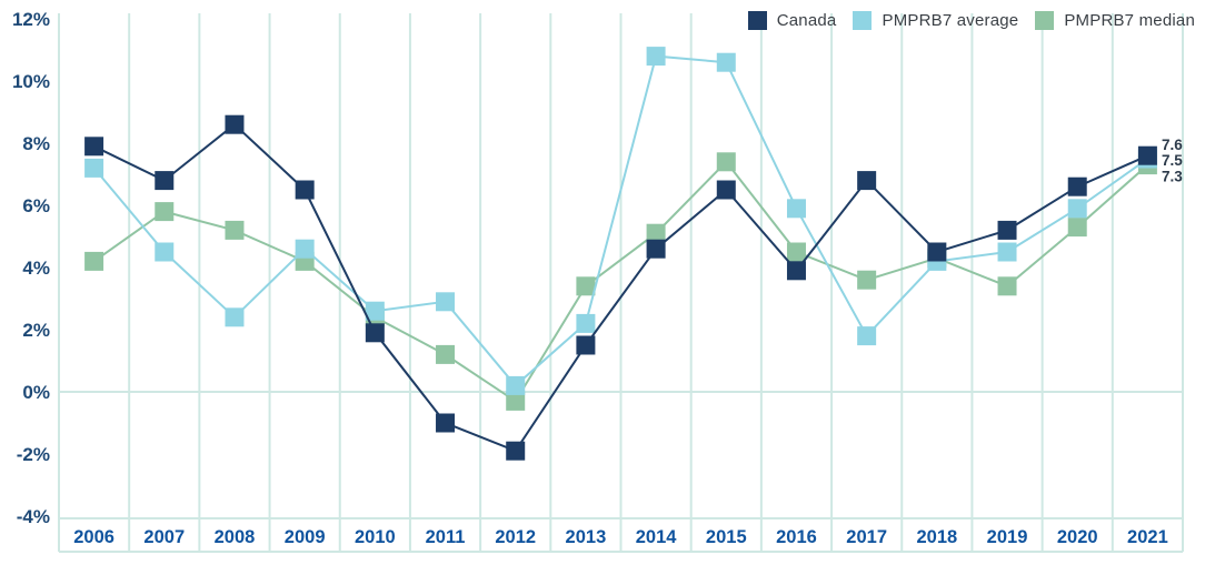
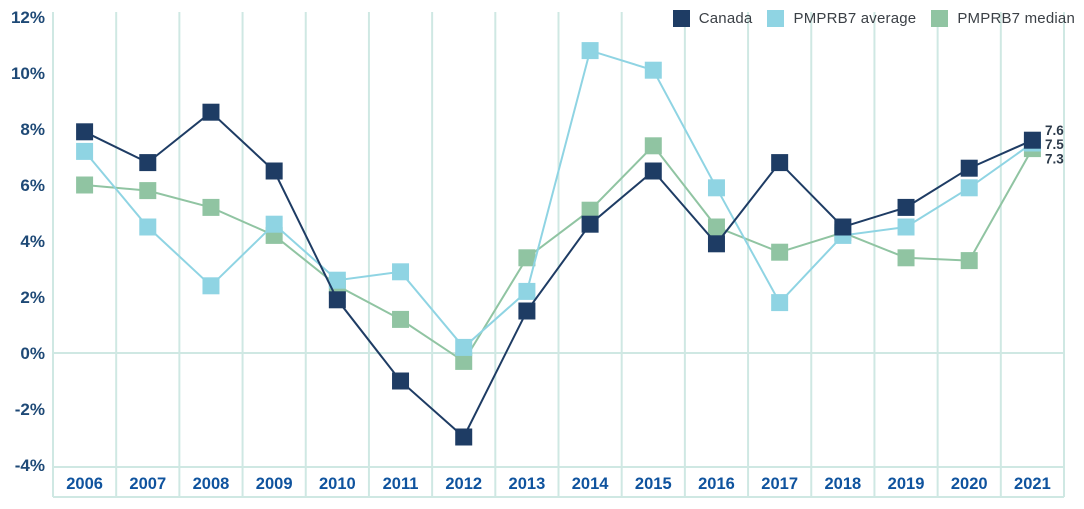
PMPRB7 median/2006: 4.2% -> 6.0%
Canada/2012: -1.9% -> -3.0%
PMPRB7 average/2015: 10.6% -> 10.1%
PMPRB7 median/2020: 5.3% -> 3.3%
